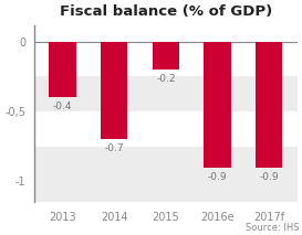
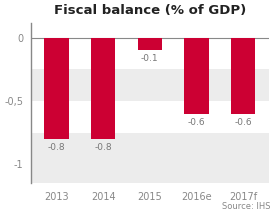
2013: -0.4 -> -0.8
2014: -0.7 -> -0.8
2015: -0.2 -> -0.1
2016e: -0.9 -> -0.6
2017f: -0.9 -> -0.6
